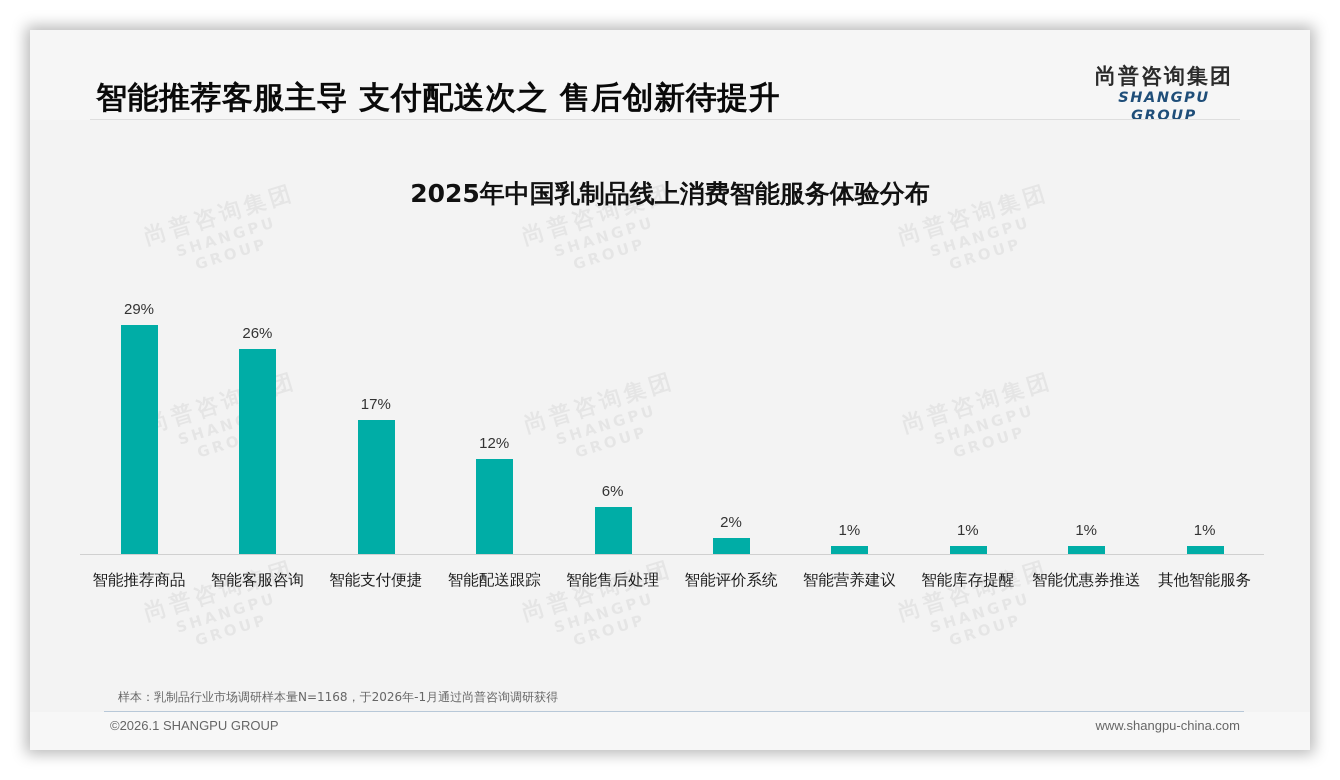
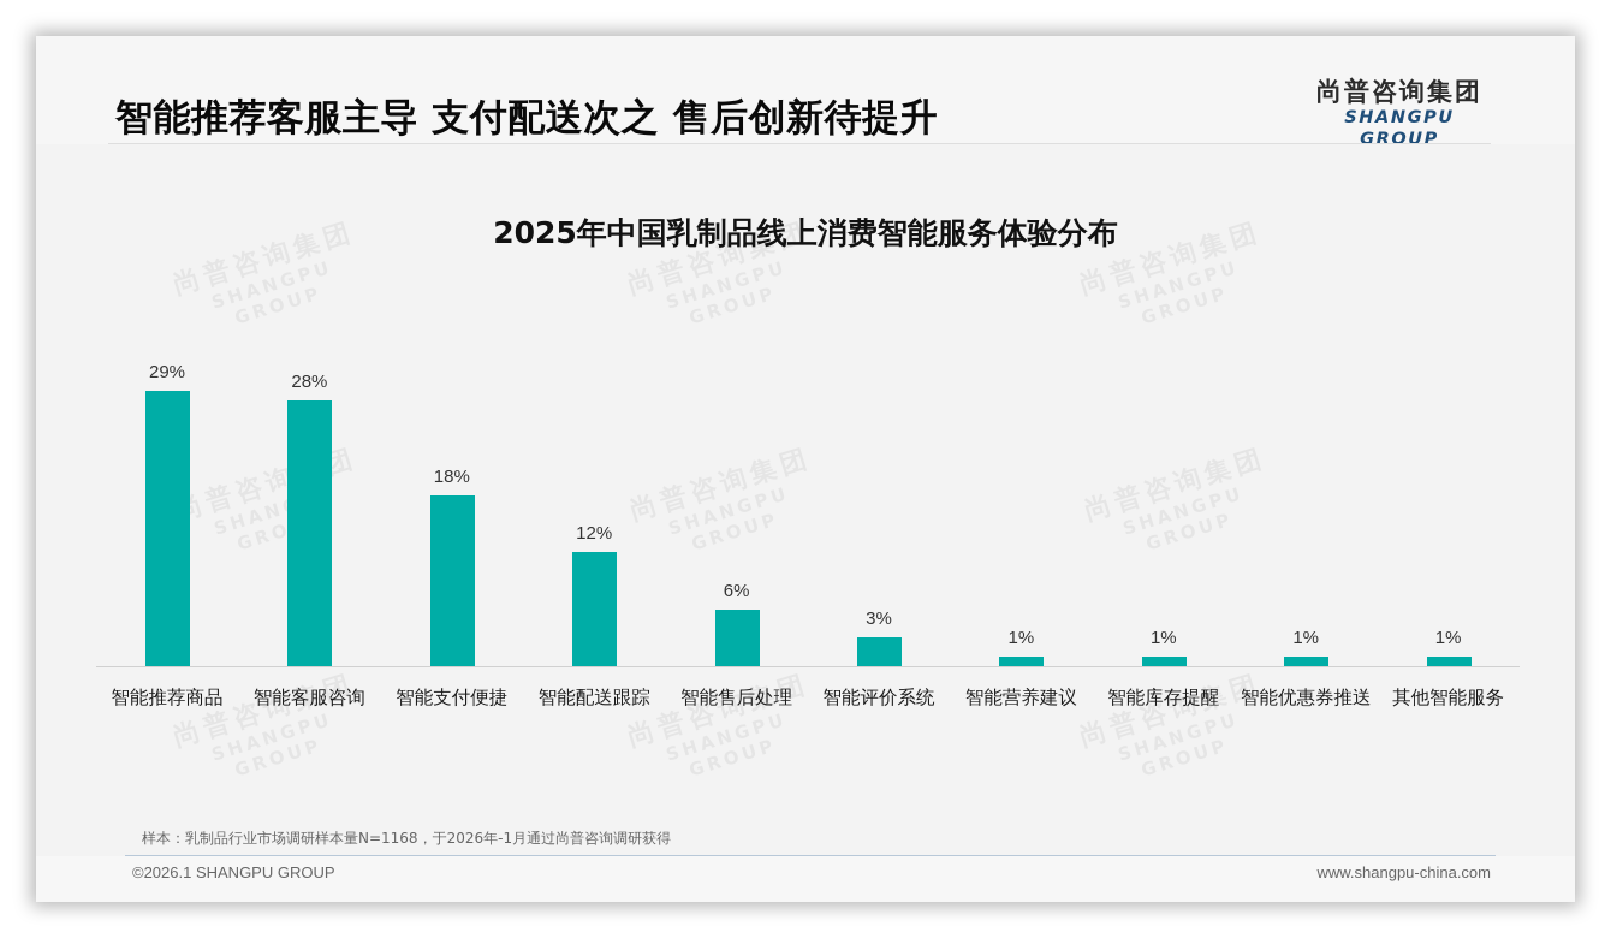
智能客服咨询: 26% -> 28%
智能支付便捷: 17% -> 18%
智能评价系统: 2% -> 3%
